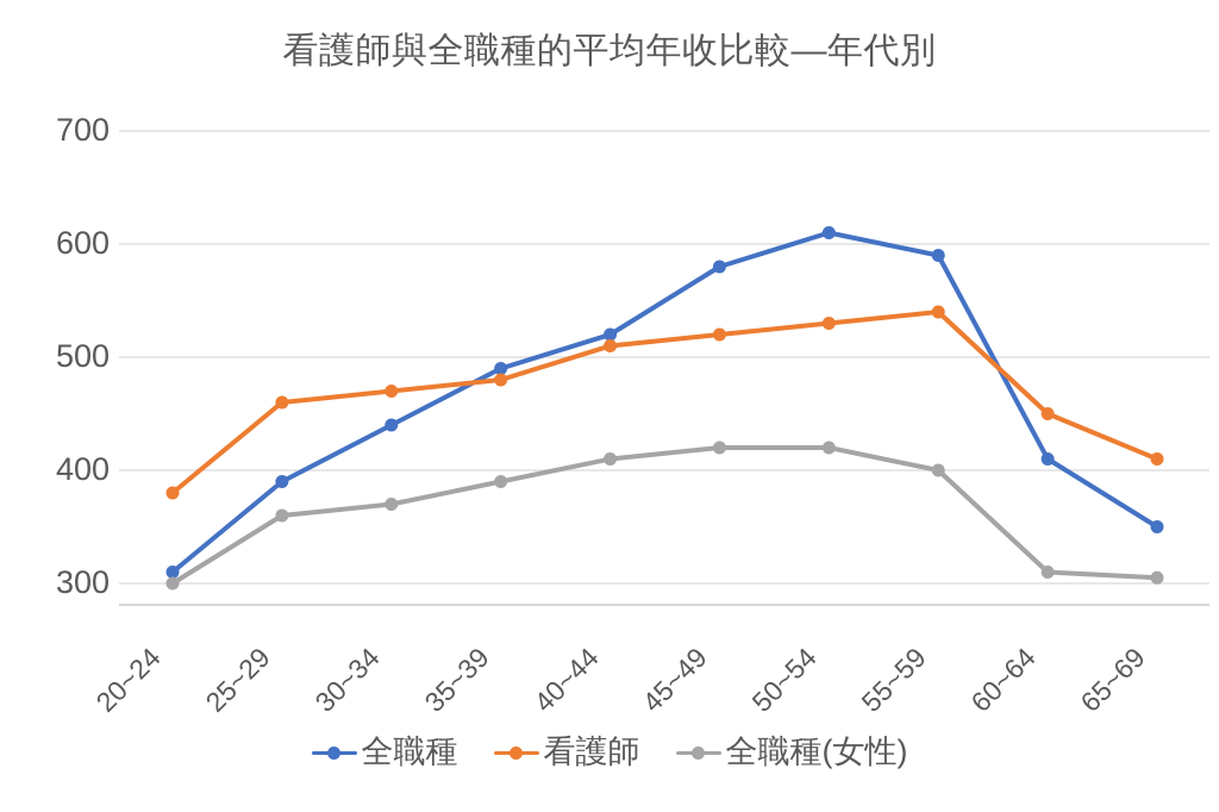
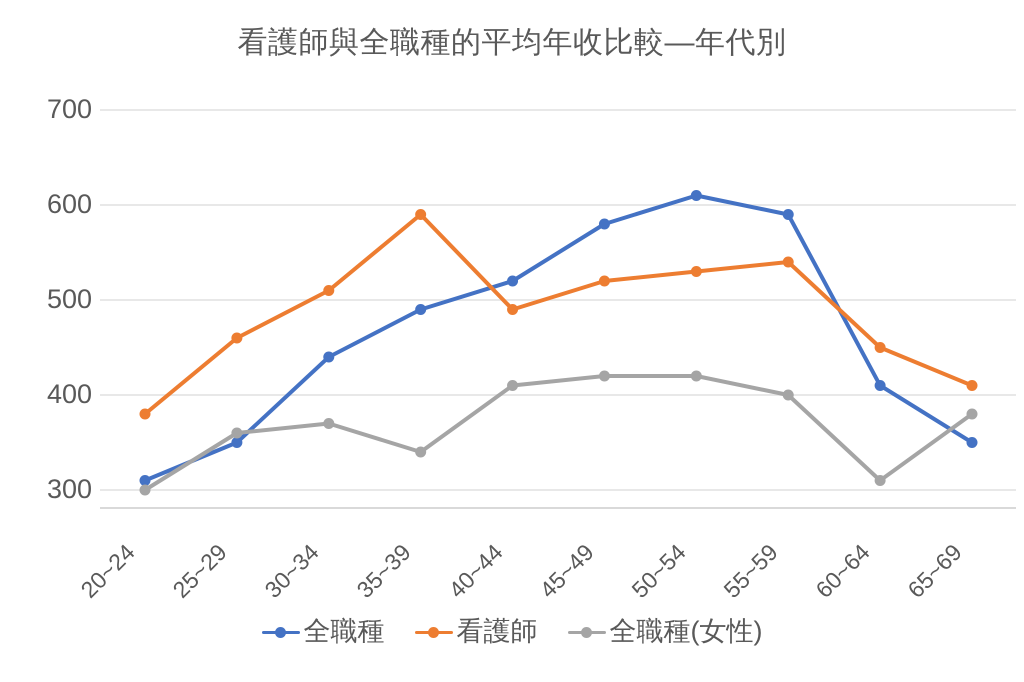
全職種/25~29: 390 -> 350
看護師/30~34: 470 -> 510
看護師/35~39: 480 -> 590
全職種(女性)/35~39: 390 -> 340
看護師/40~44: 510 -> 490
全職種(女性)/65~69: 300 -> 380
